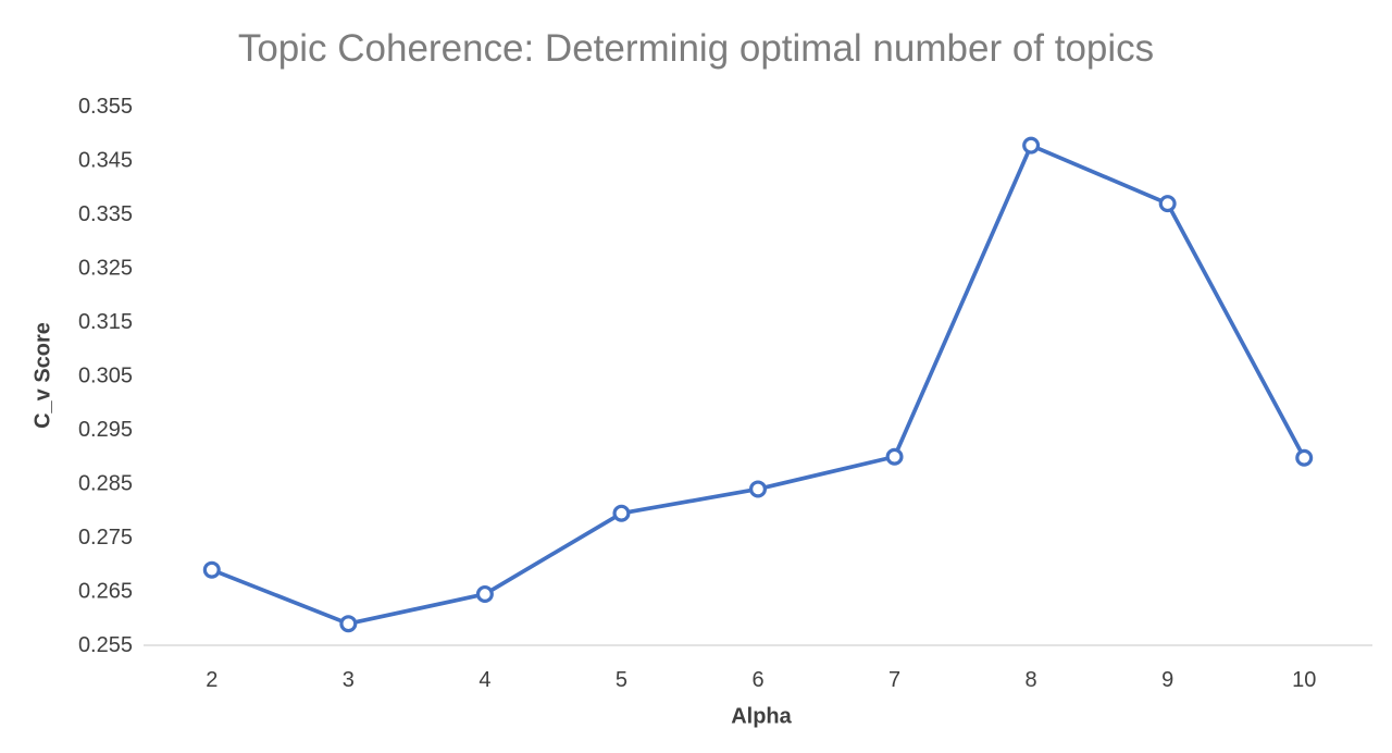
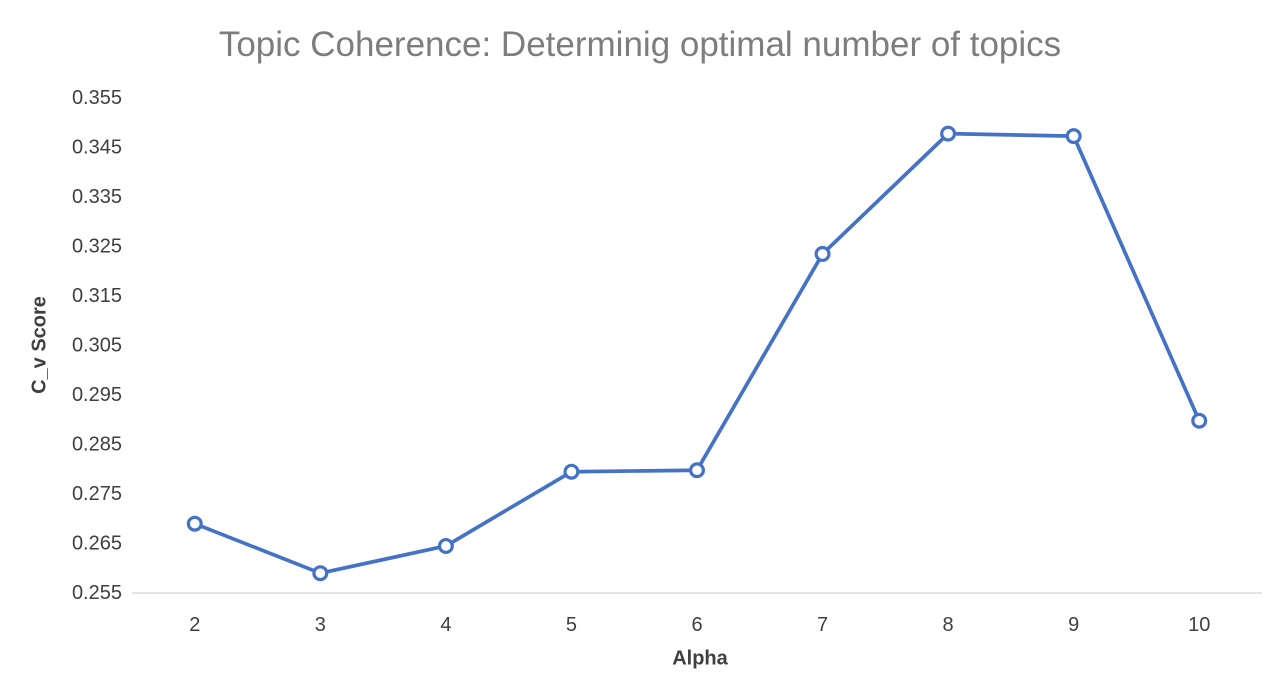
6: 0.284 -> 0.280
7: 0.290 -> 0.324
9: 0.337 -> 0.347
